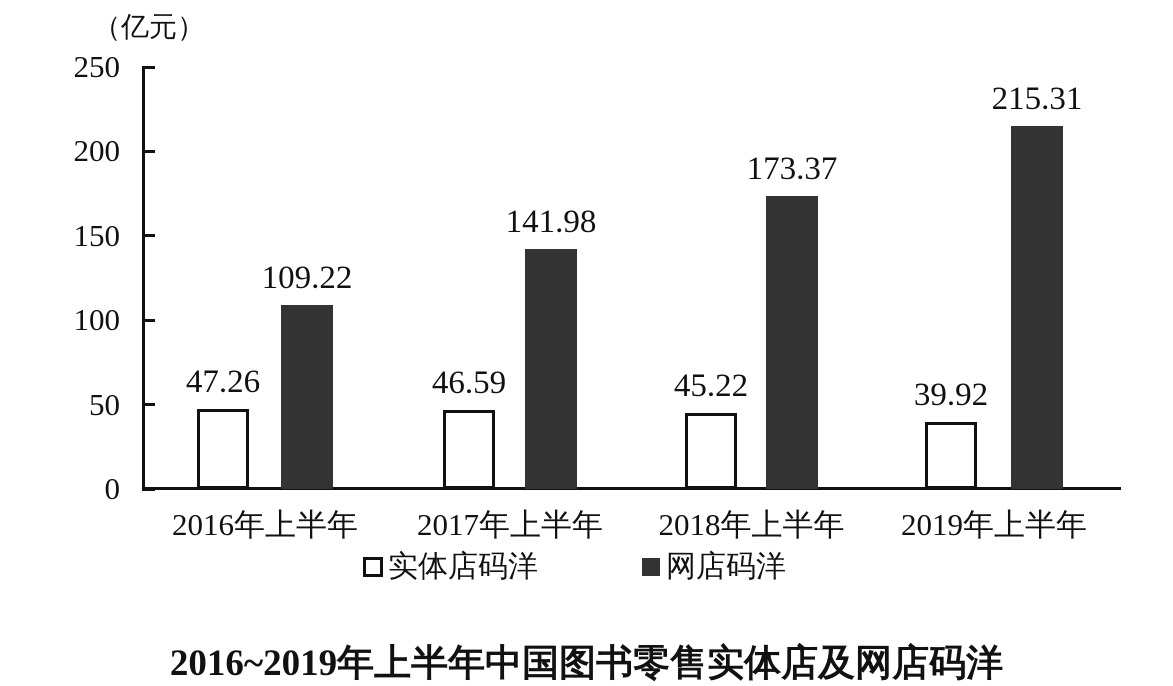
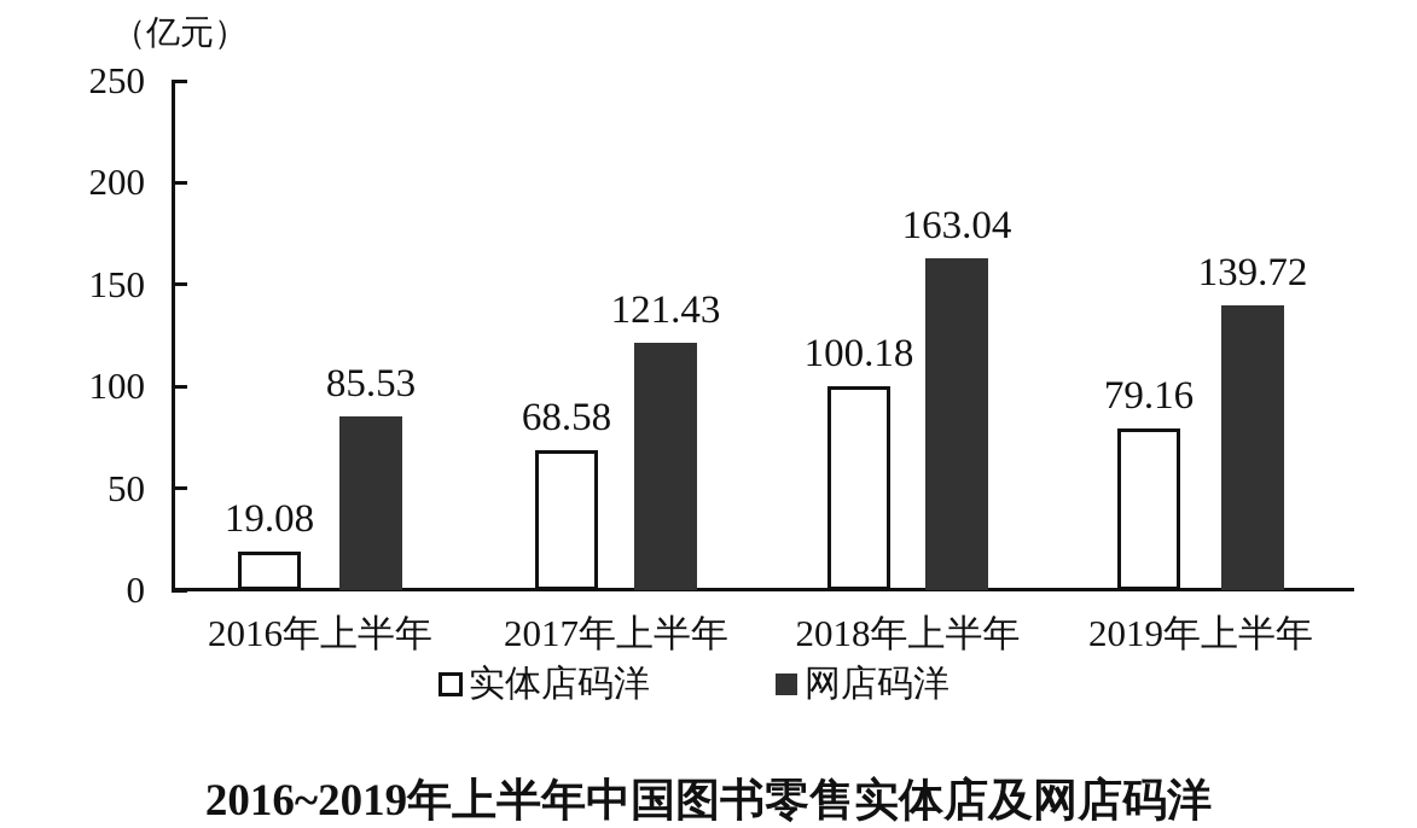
实体店码洋/2016年上半年: 47.26 -> 19.08
网店码洋/2016年上半年: 109.22 -> 85.53
实体店码洋/2017年上半年: 46.59 -> 68.58
网店码洋/2017年上半年: 141.98 -> 121.43
实体店码洋/2018年上半年: 45.22 -> 100.18
网店码洋/2018年上半年: 173.37 -> 163.04
实体店码洋/2019年上半年: 39.92 -> 79.16
网店码洋/2019年上半年: 215.31 -> 139.72
